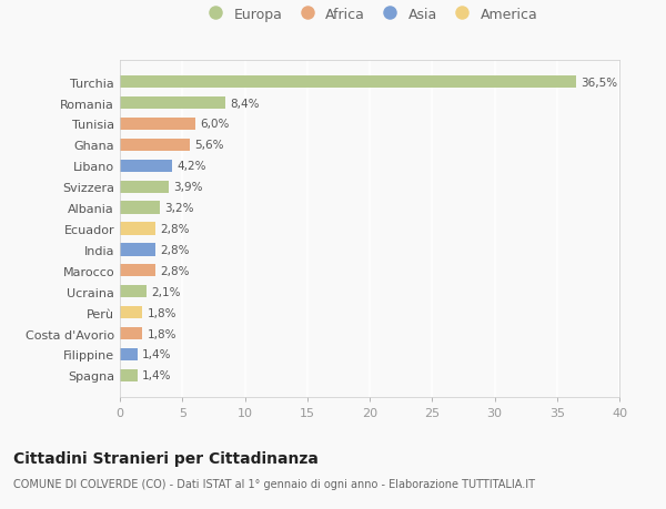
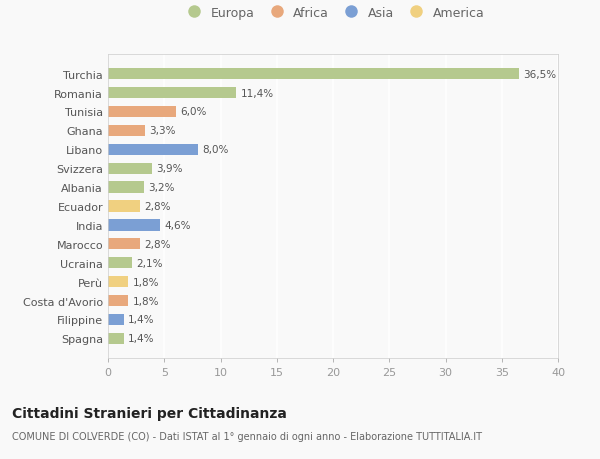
Romania: 8,4% -> 11,4%
Ghana: 5,6% -> 3,3%
Libano: 4,2% -> 8,0%
India: 2,8% -> 4,6%
